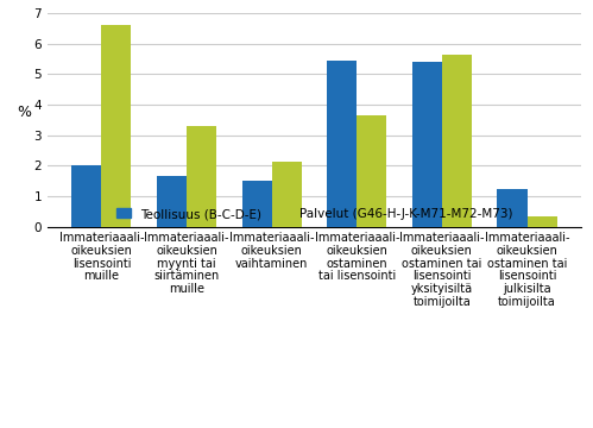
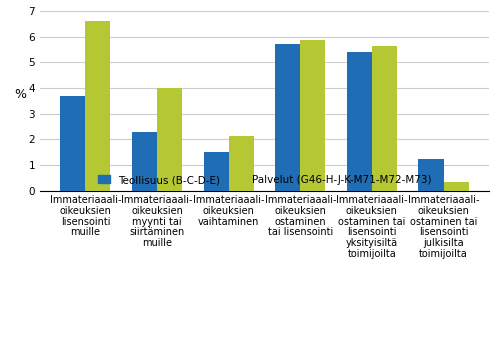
Teollisuus (B-C-D-E)/Immateriaaali- oikeuksien lisensointi muille: 2.00 -> 3.70
Teollisuus (B-C-D-E)/Immateriaaali- oikeuksien myynti tai siirtäminen muille: 1.65 -> 2.30
Palvelut (G46-H-J-K-M71-M72-M73)/Immateriaaali- oikeuksien myynti tai siirtäminen muille: 3.30 -> 4.00
Teollisuus (B-C-D-E)/Immateriaaali- oikeuksien ostaminen tai lisensointi: 5.45 -> 5.70
Palvelut (G46-H-J-K-M71-M72-M73)/Immateriaaali- oikeuksien ostaminen tai lisensointi: 3.65 -> 5.85
